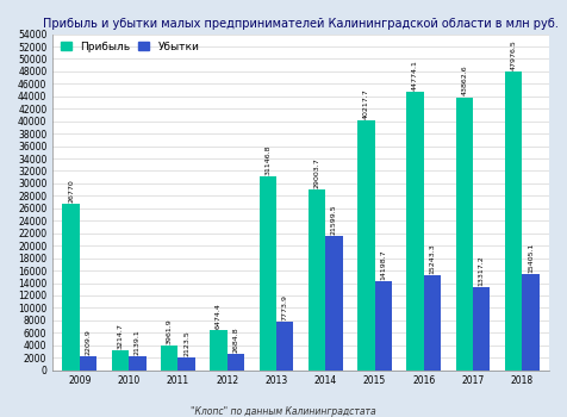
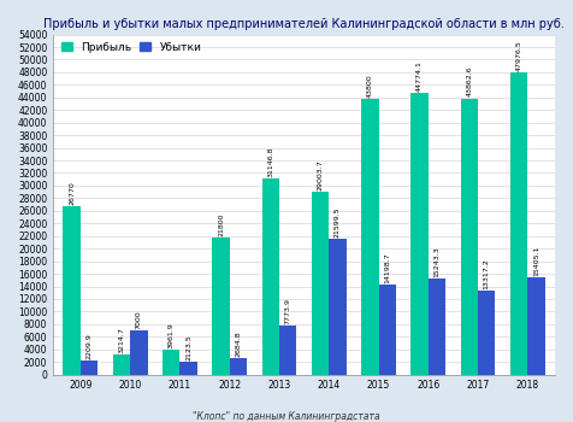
Убытки/2010: 2100 -> 7000
Прибыль/2012: 6500 -> 21800
Прибыль/2015: 40200 -> 43800
